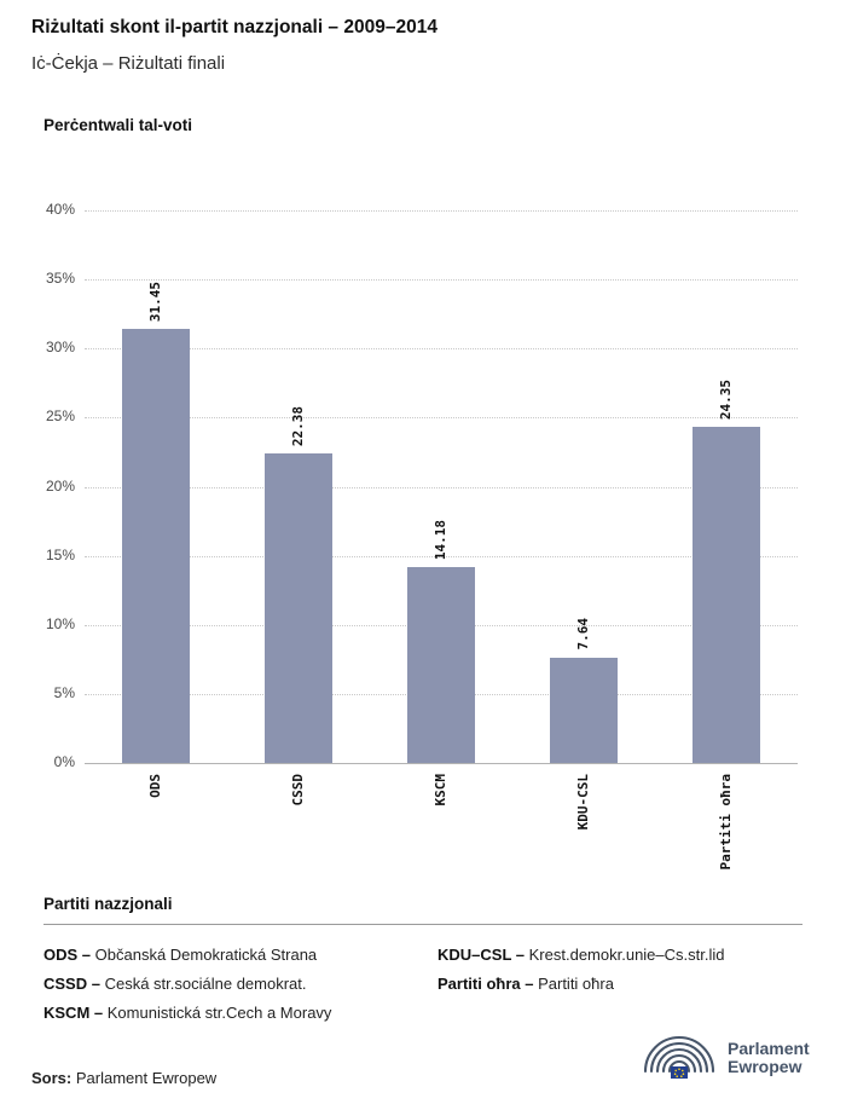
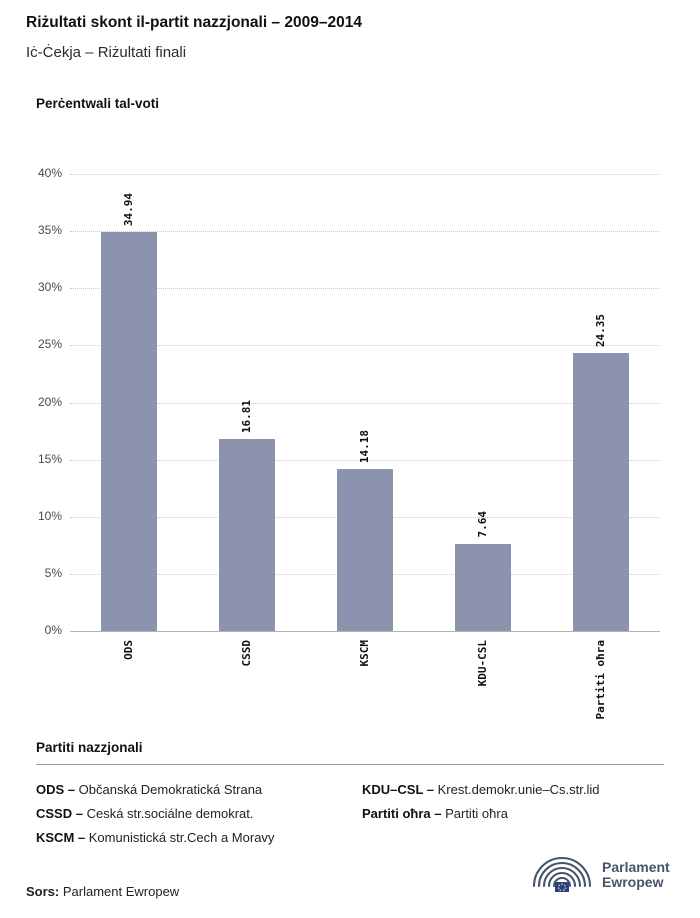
ODS: 31.45 -> 34.94
CSSD: 22.38 -> 16.81
